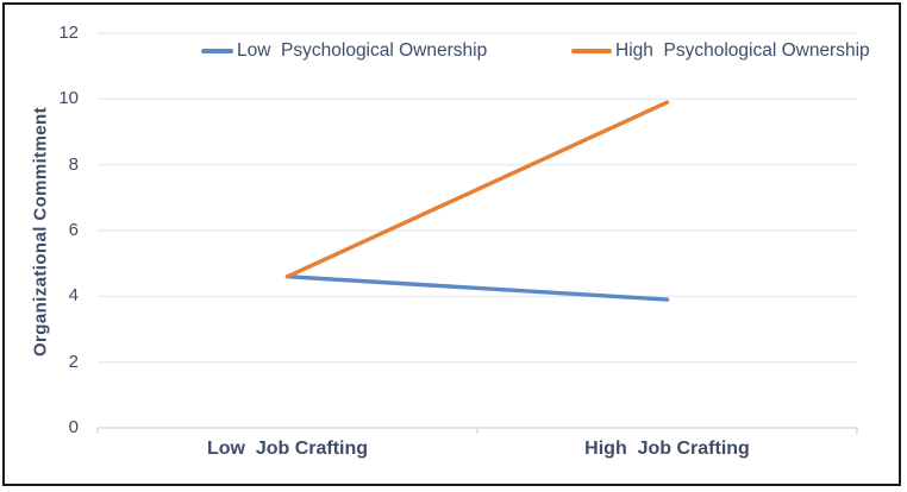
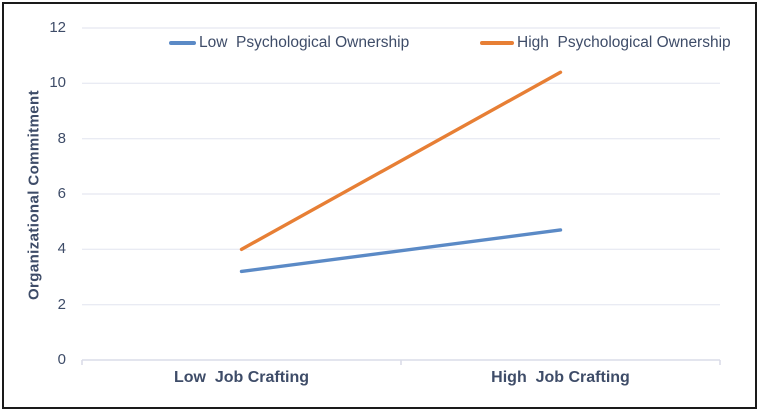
Low Psychological Ownership/Low Job Crafting: 4.6 -> 3.2
High Psychological Ownership/Low Job Crafting: 4.6 -> 4.0
Low Psychological Ownership/High Job Crafting: 3.9 -> 4.7
High Psychological Ownership/High Job Crafting: 9.9 -> 10.4
